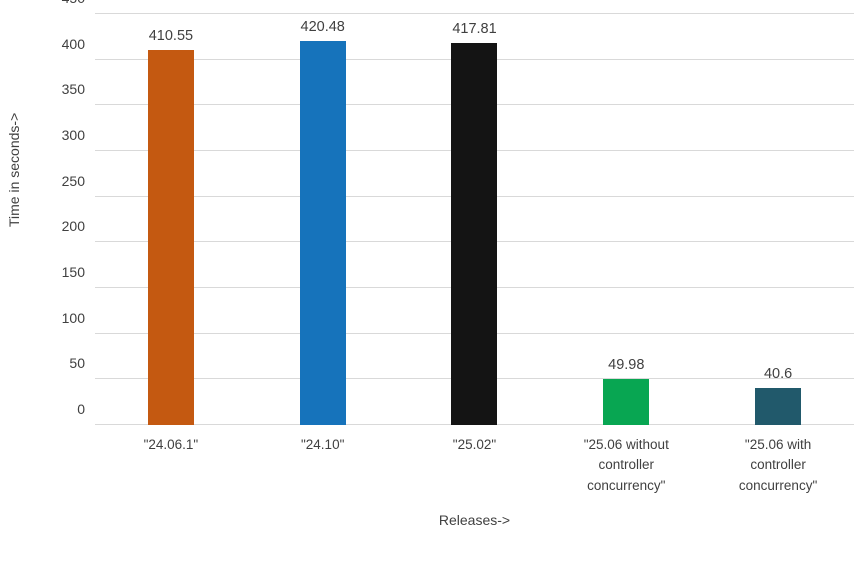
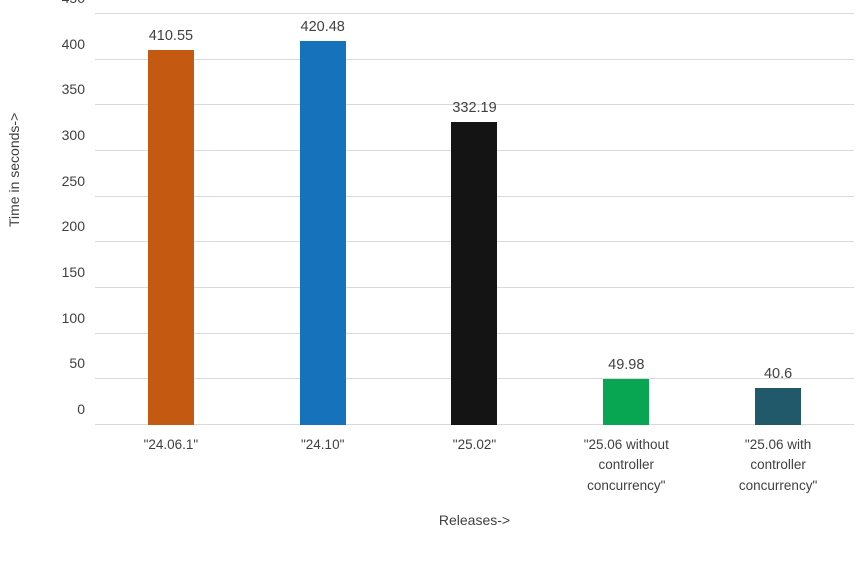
"25.02": 417.81 -> 332.19
